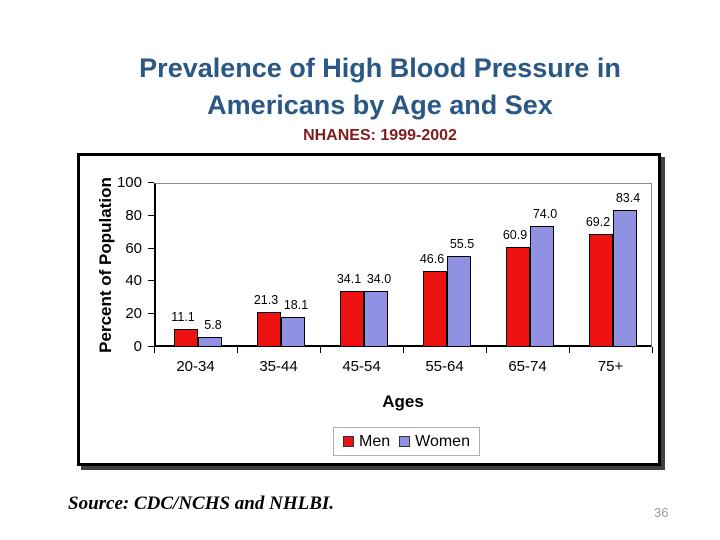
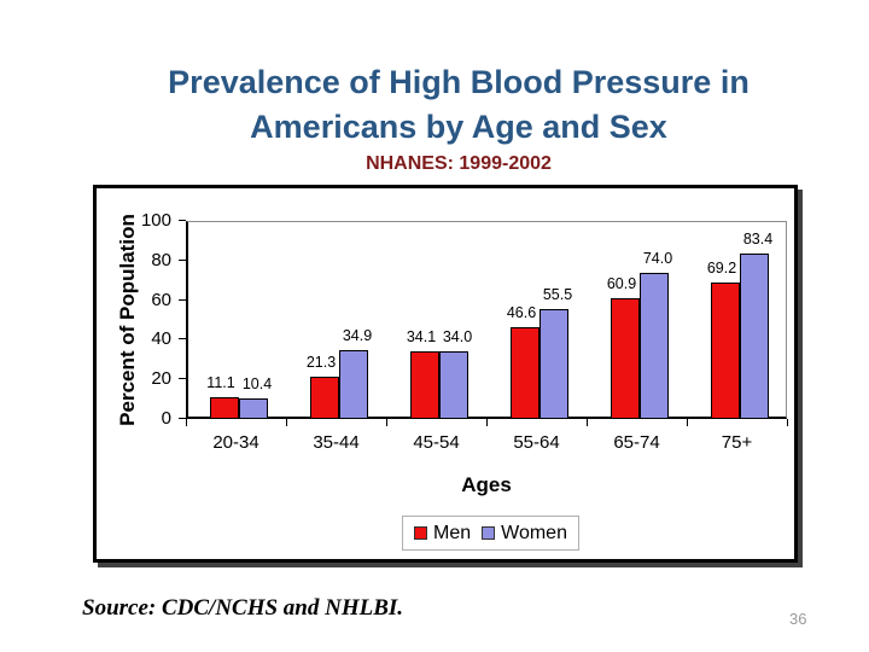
Women/20-34: 5.8 -> 10.4
Women/35-44: 18.1 -> 34.9
